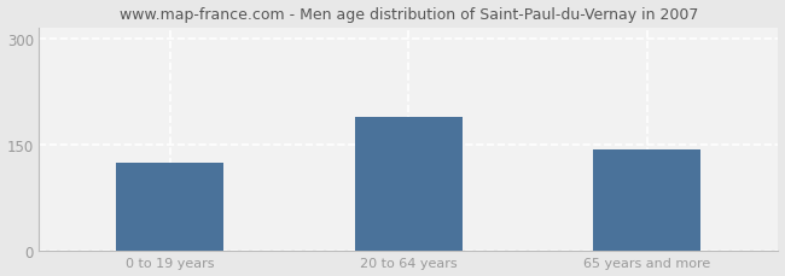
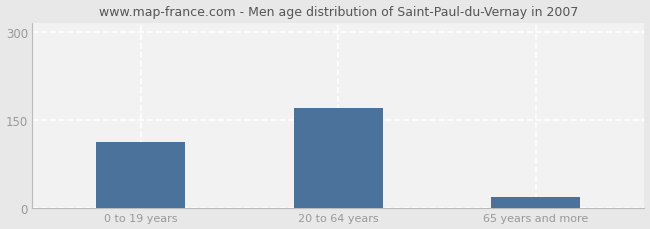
0 to 19 years: 124 -> 112
20 to 64 years: 188 -> 170
65 years and more: 142 -> 18
